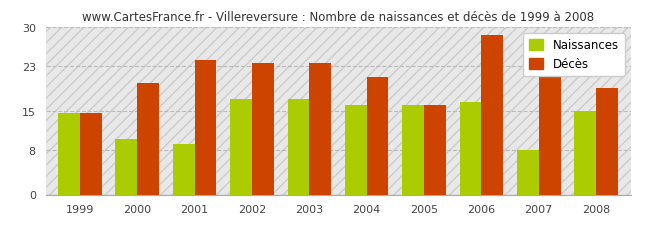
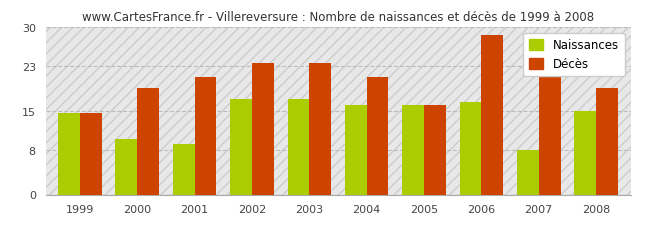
Décès/2000: 20.0 -> 19.0
Décès/2001: 24.0 -> 21.0
